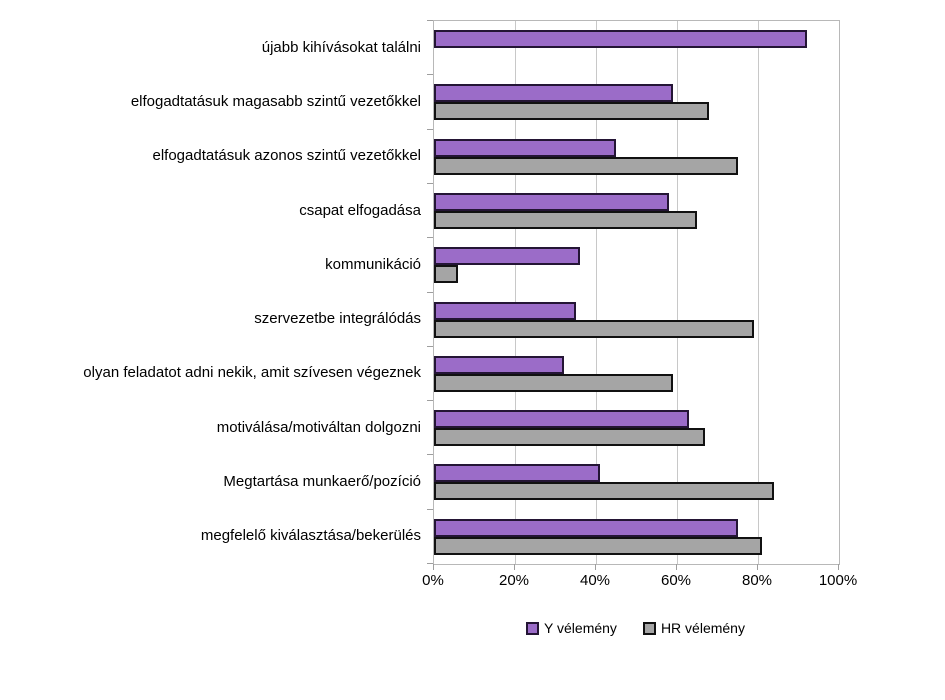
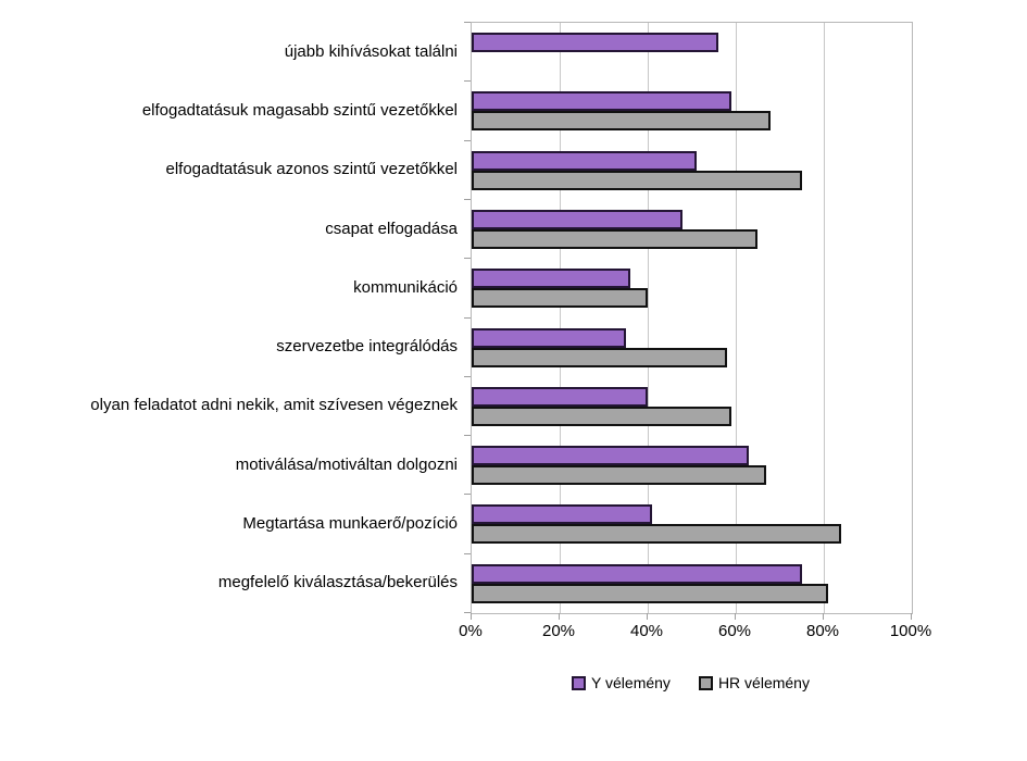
Y vélemény/újabb kihívásokat találni: 92% -> 56%
Y vélemény/elfogadtatásuk azonos szintű vezetőkkel: 45% -> 51%
Y vélemény/csapat elfogadása: 58% -> 48%
HR vélemény/kommunikáció: 6% -> 40%
HR vélemény/szervezetbe integrálódás: 79% -> 58%
Y vélemény/olyan feladatot adni nekik, amit szívesen végeznek: 32% -> 40%
